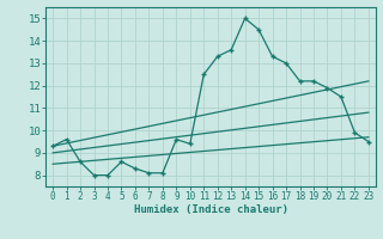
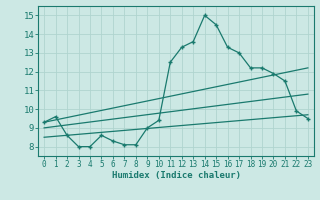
9: 9.6 -> 9.0
